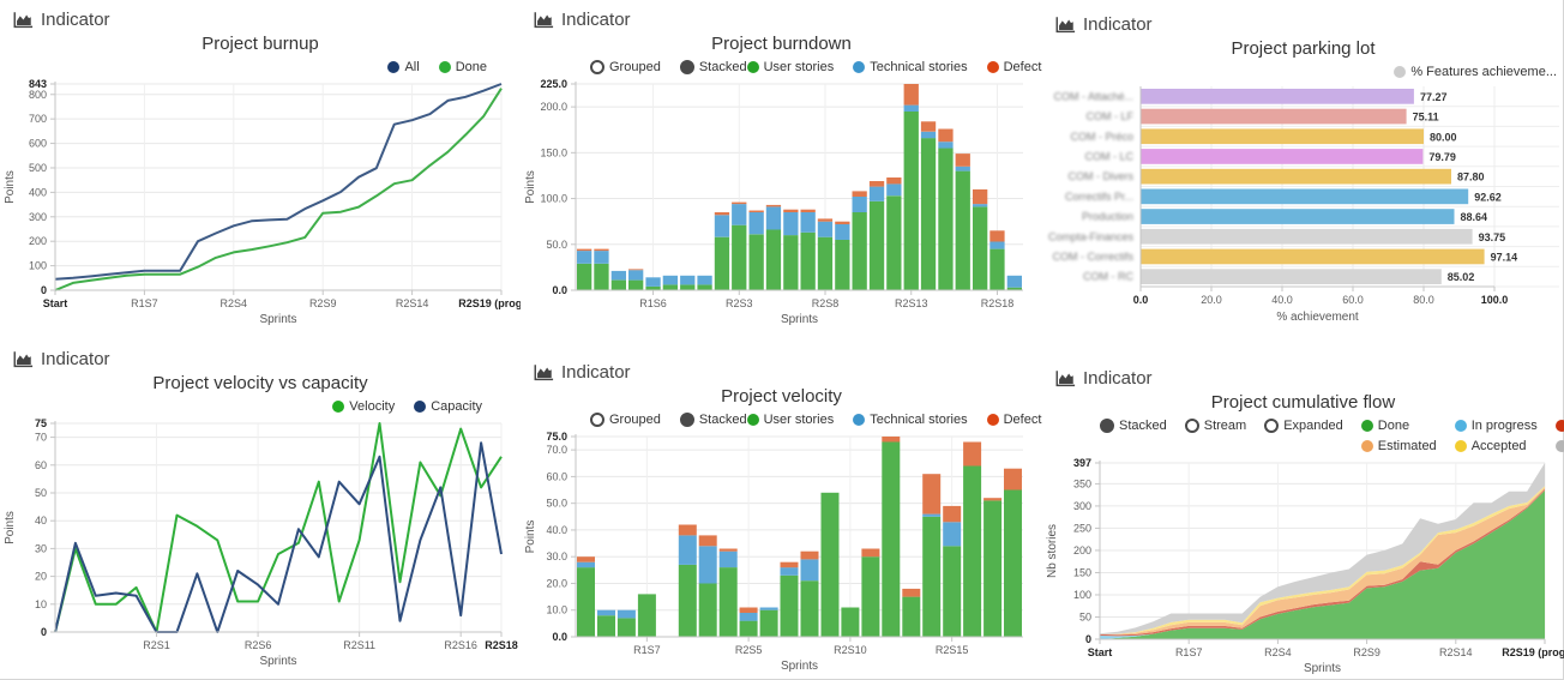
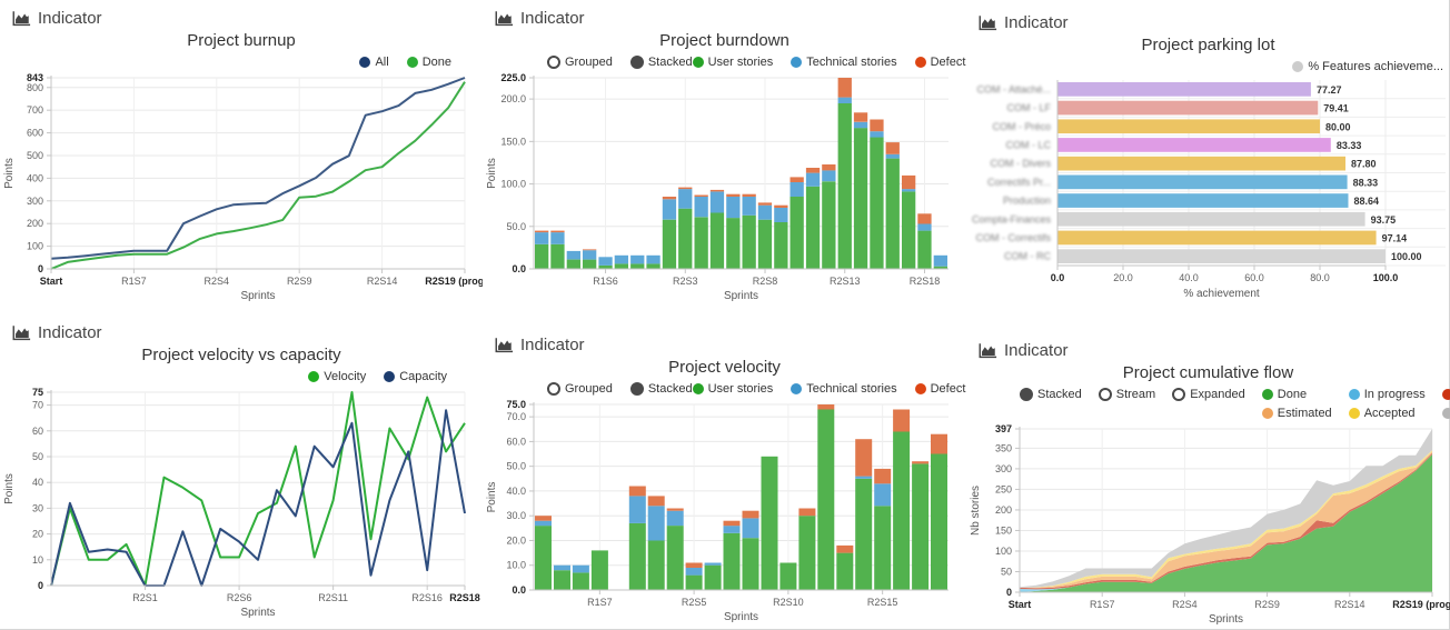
Project parking lot/COM - LF: 75.11 -> 79.41
Project parking lot/COM - LC: 79.79 -> 83.33
Project parking lot/Correctifs Pr...: 92.62 -> 88.33
Project parking lot/COM - RC: 85.02 -> 100.00
